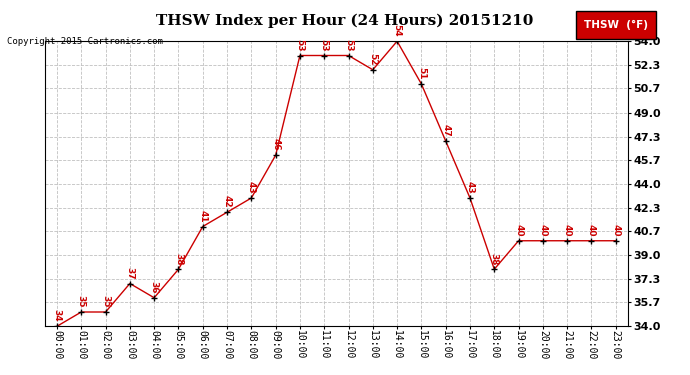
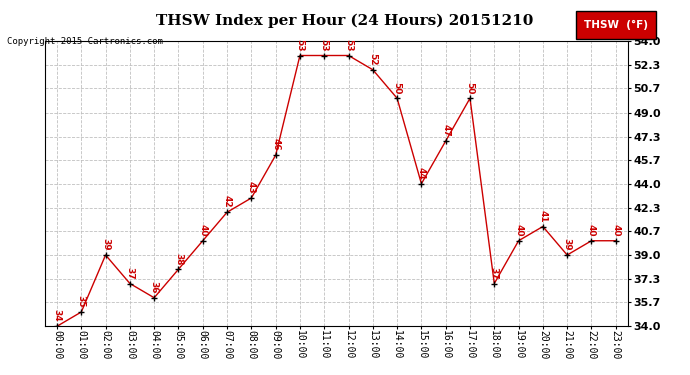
02:00: 35 -> 39
06:00: 41 -> 40
14:00: 54 -> 50
15:00: 51 -> 44
17:00: 43 -> 50
18:00: 38 -> 37
20:00: 40 -> 41
21:00: 40 -> 39
